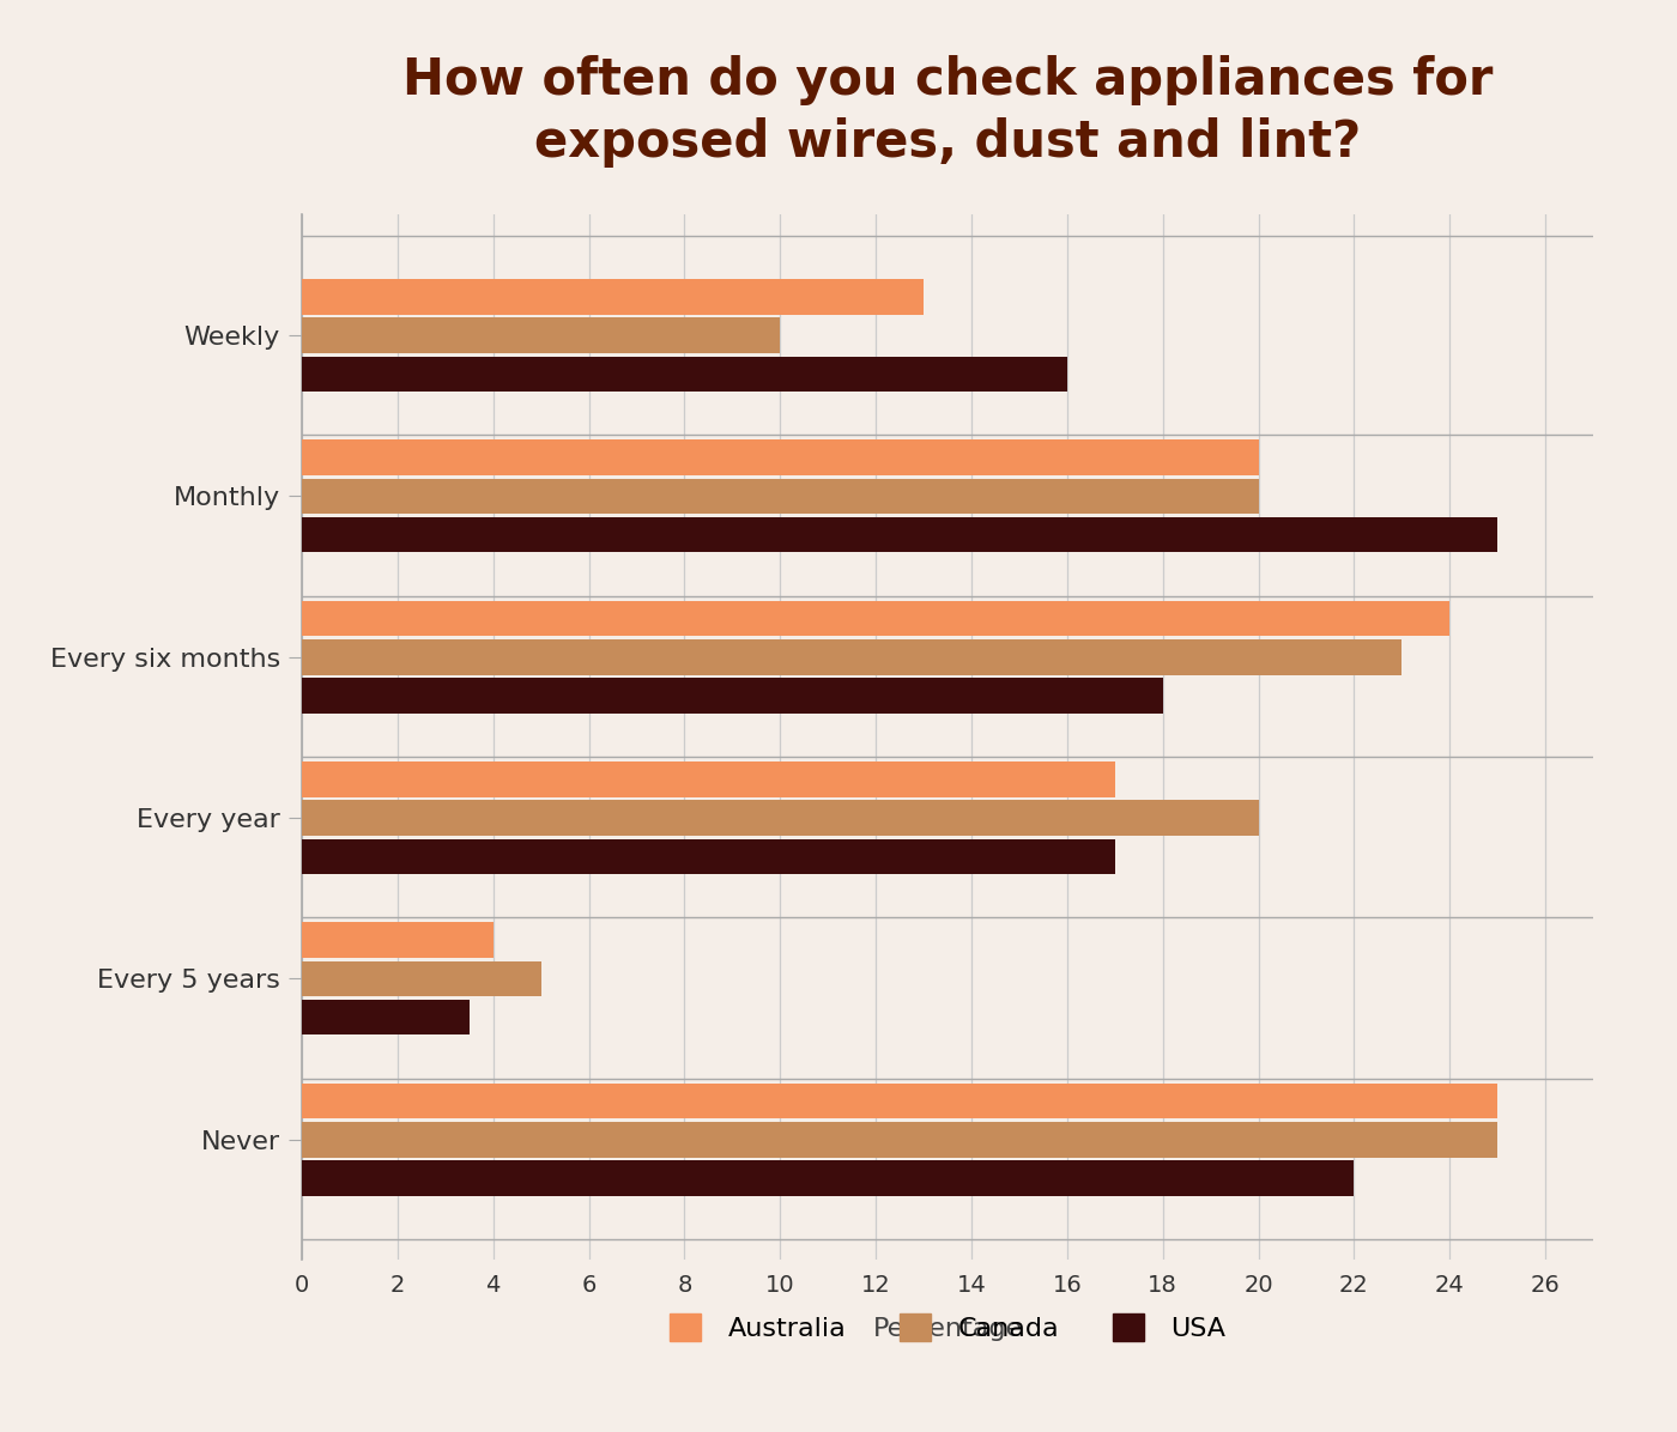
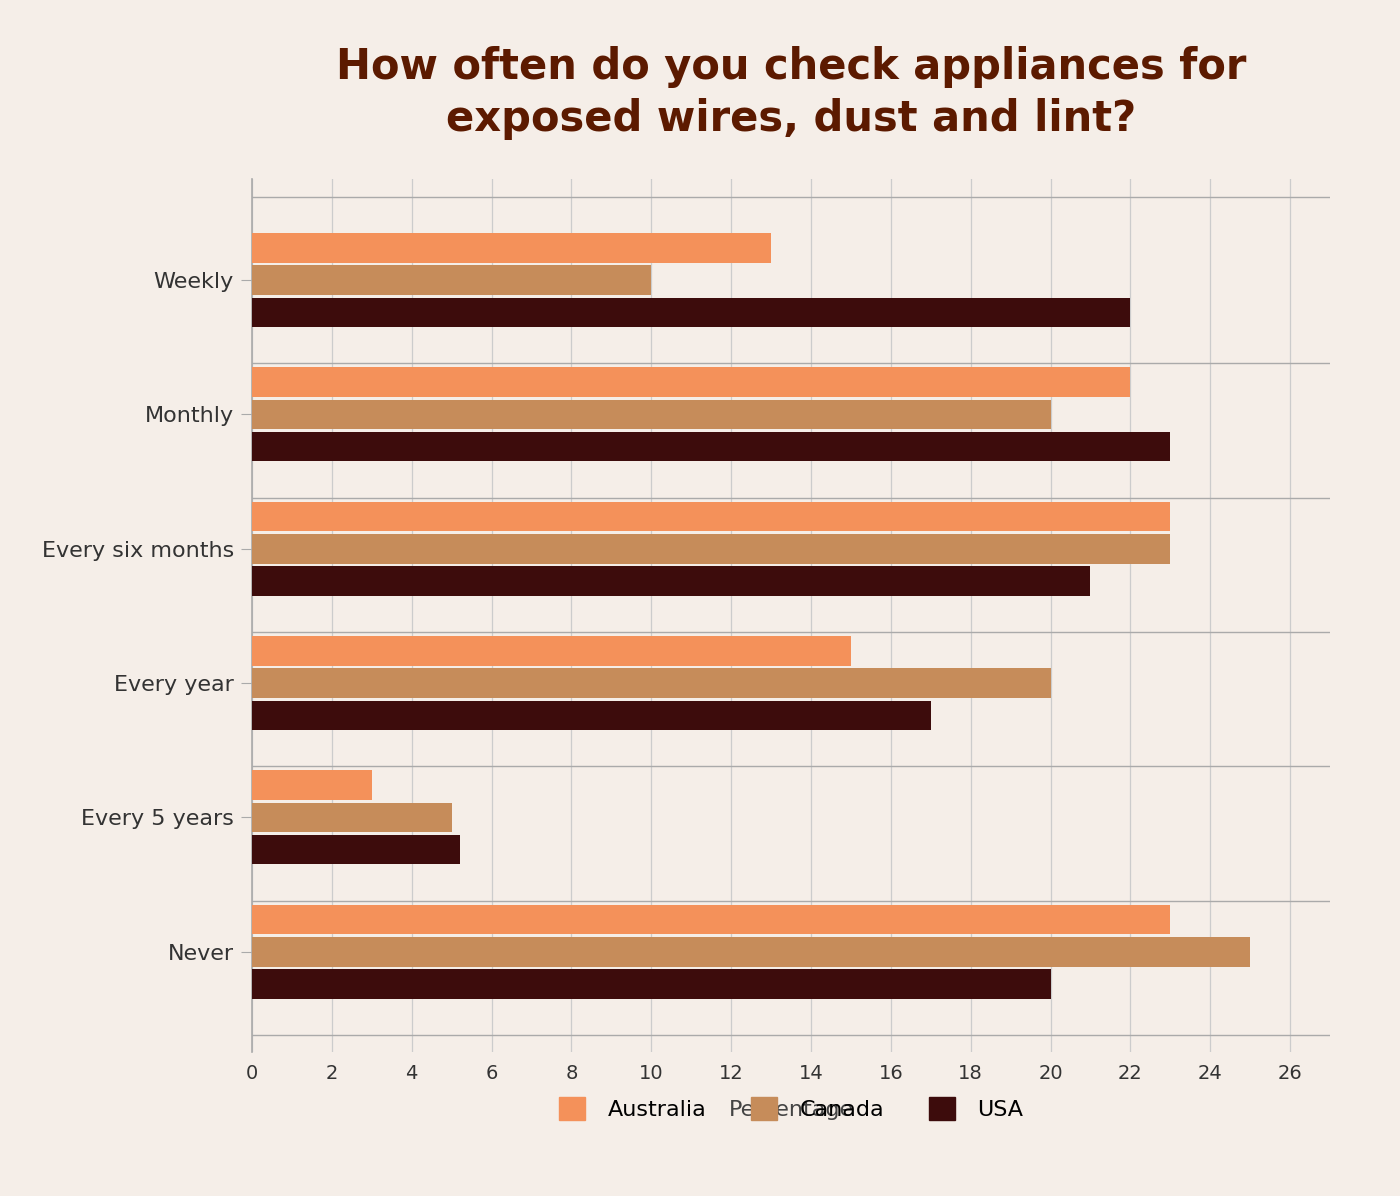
USA/Weekly: 16.0 -> 22.0
Australia/Monthly: 20 -> 22
USA/Monthly: 25.0 -> 23.0
Australia/Every six months: 24 -> 23
USA/Every six months: 18.0 -> 21.0
Australia/Every year: 17 -> 15
Australia/Every 5 years: 4 -> 3
USA/Every 5 years: 3.5 -> 5.2
Australia/Never: 25 -> 23
USA/Never: 22.0 -> 20.0
